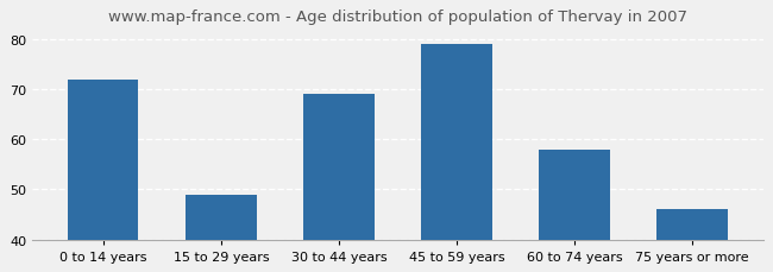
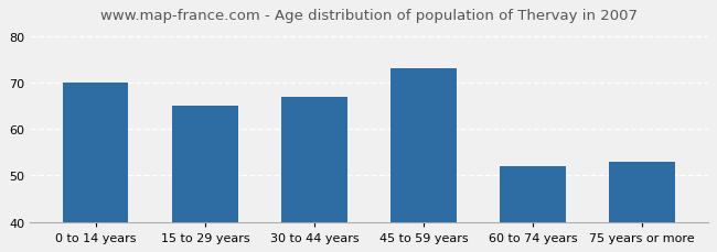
0 to 14 years: 72 -> 70
15 to 29 years: 49 -> 65
30 to 44 years: 69 -> 67
45 to 59 years: 79 -> 73
60 to 74 years: 58 -> 52
75 years or more: 46 -> 53
